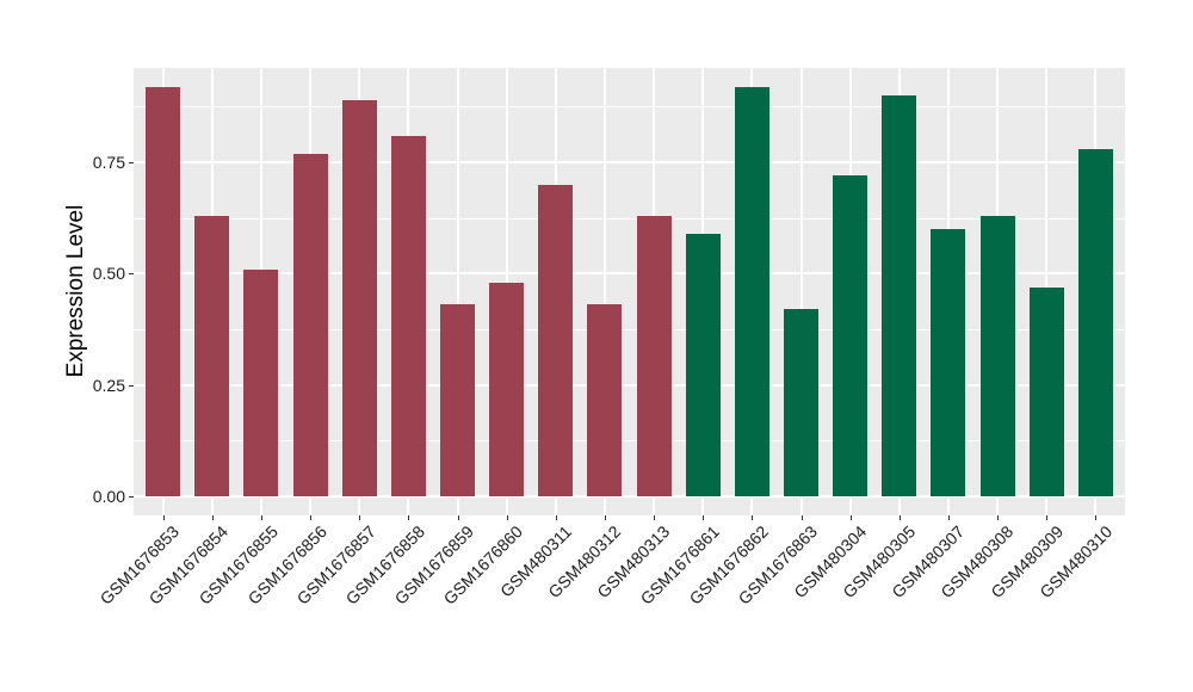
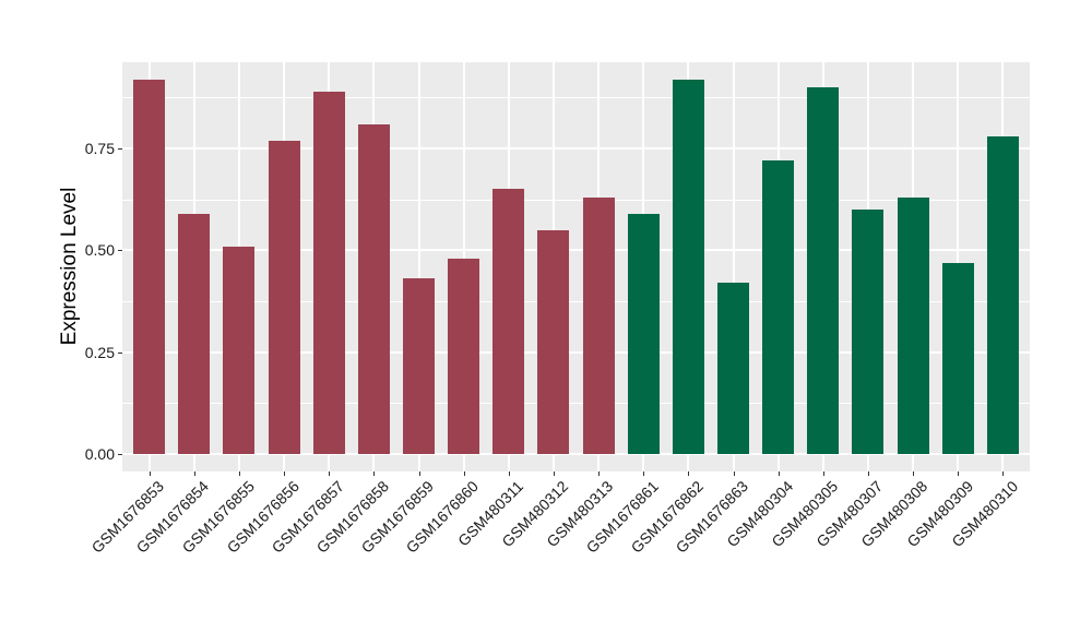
GSM1676854: 0.63 -> 0.59
GSM480311: 0.70 -> 0.65
GSM480312: 0.43 -> 0.55
